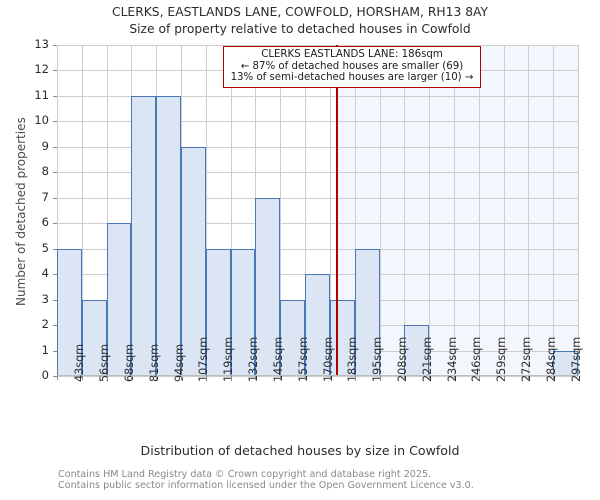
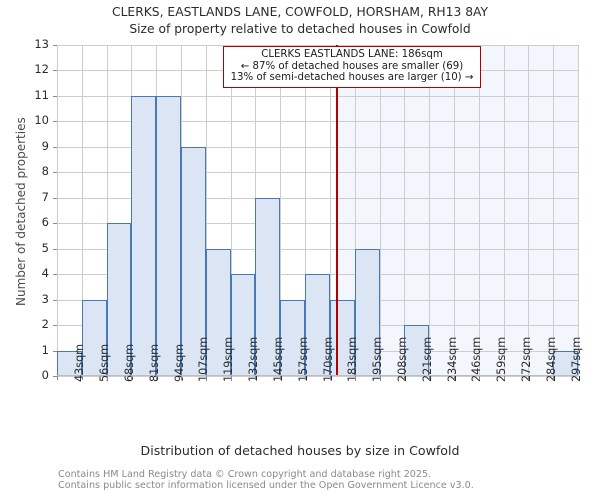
43sqm: 5 -> 1
132sqm: 5 -> 4
